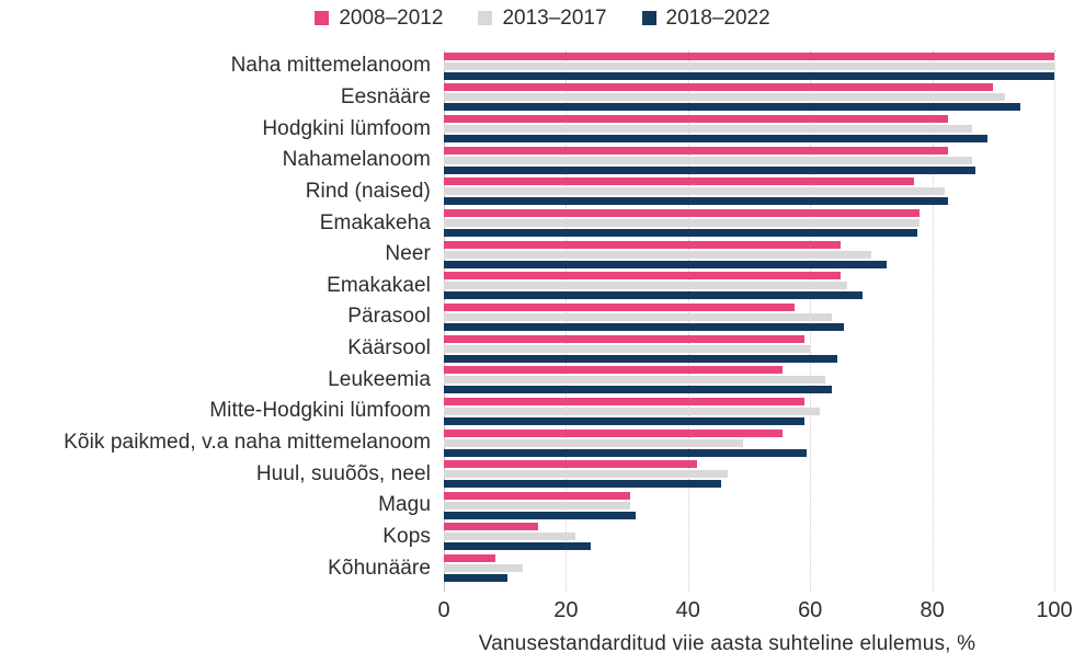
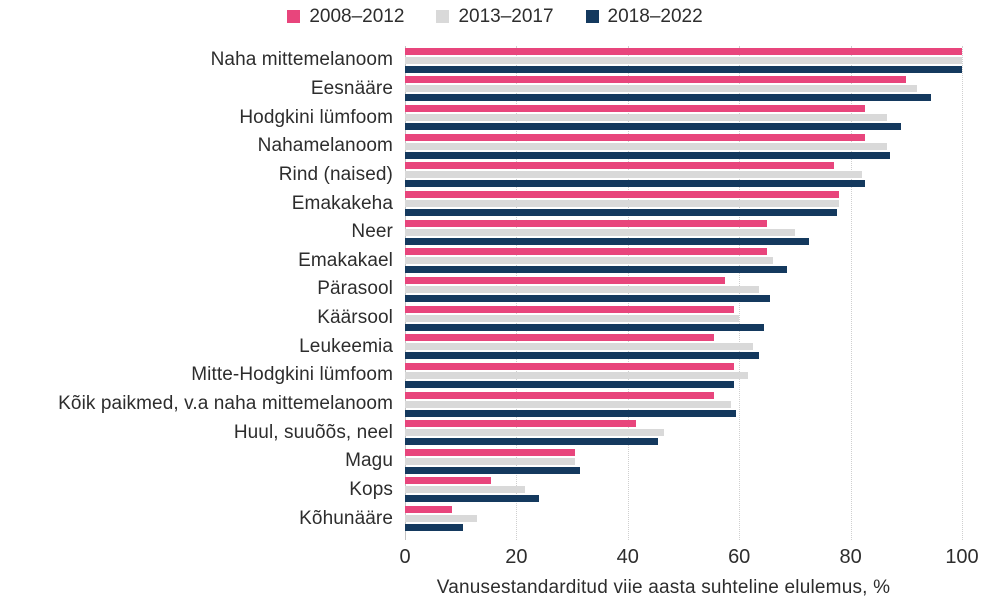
2013–2017/Kõik paikmed, v.a naha mittemelanoom: 49 -> 58
